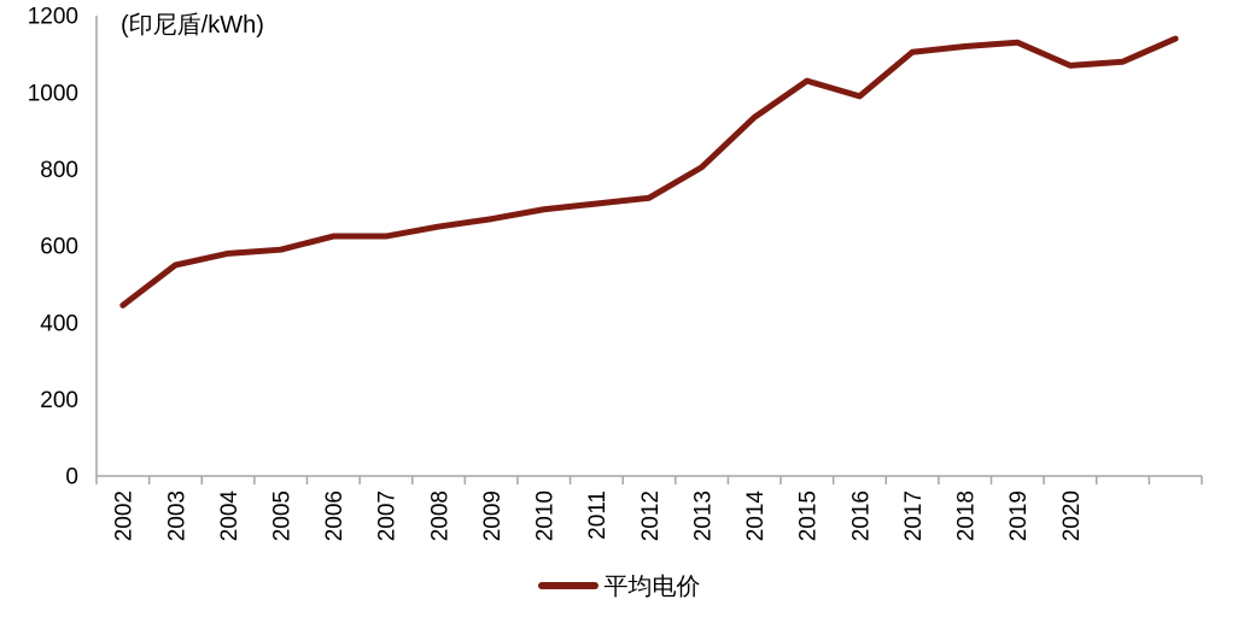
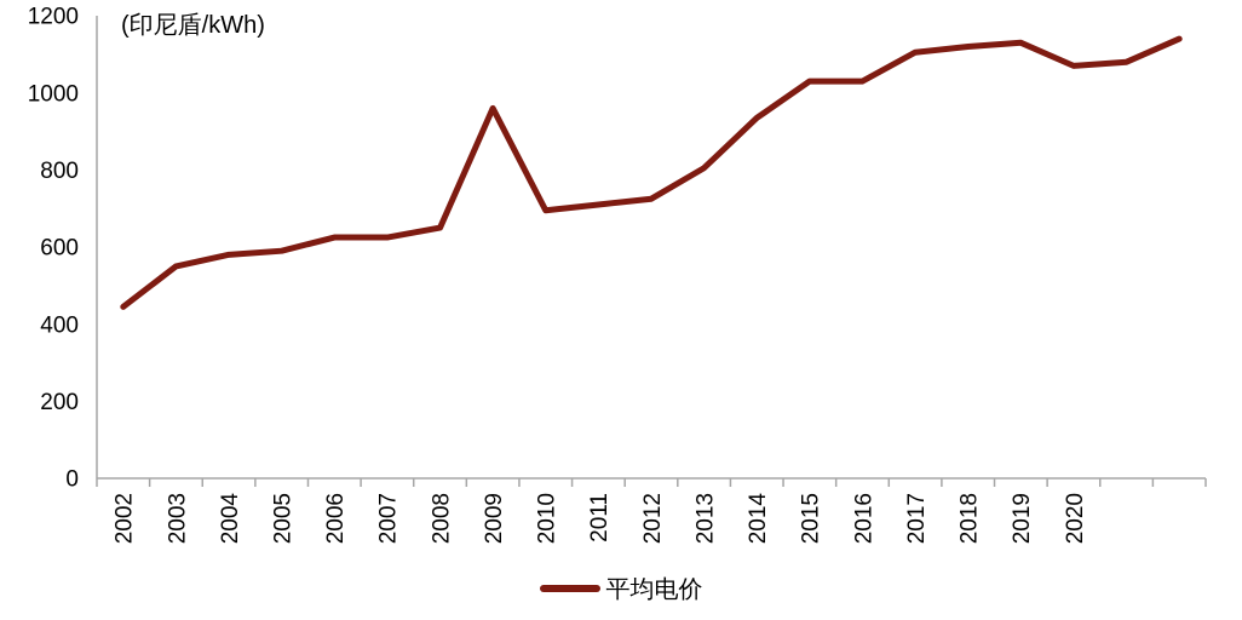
2009: 670 -> 960
2016: 990 -> 1030
